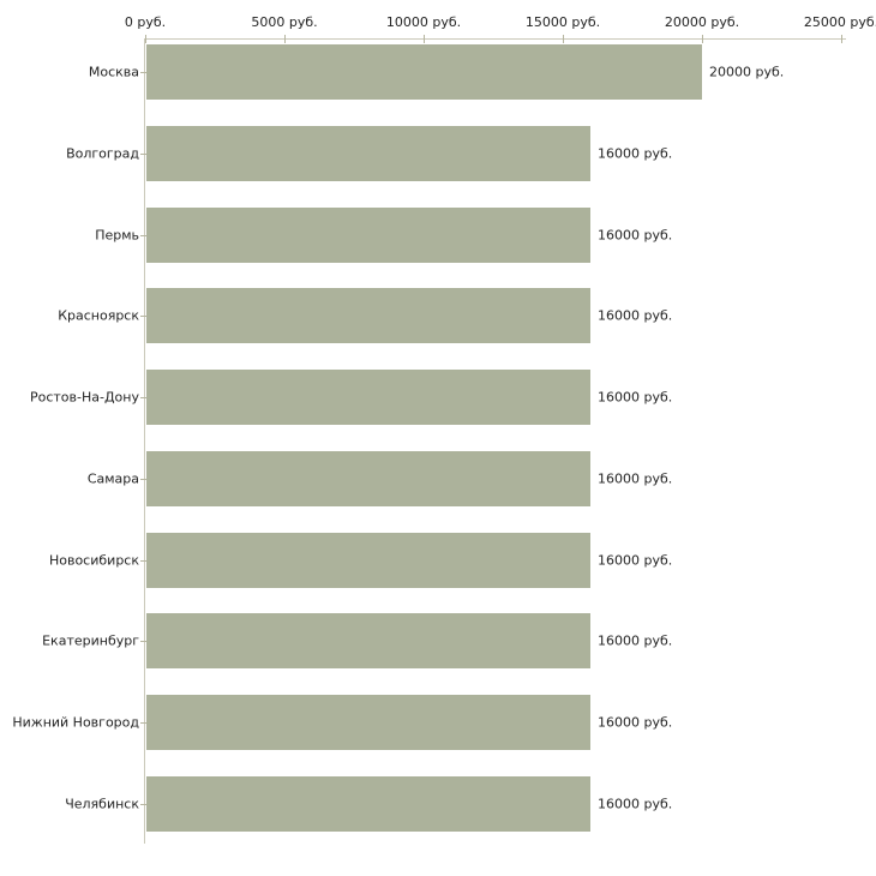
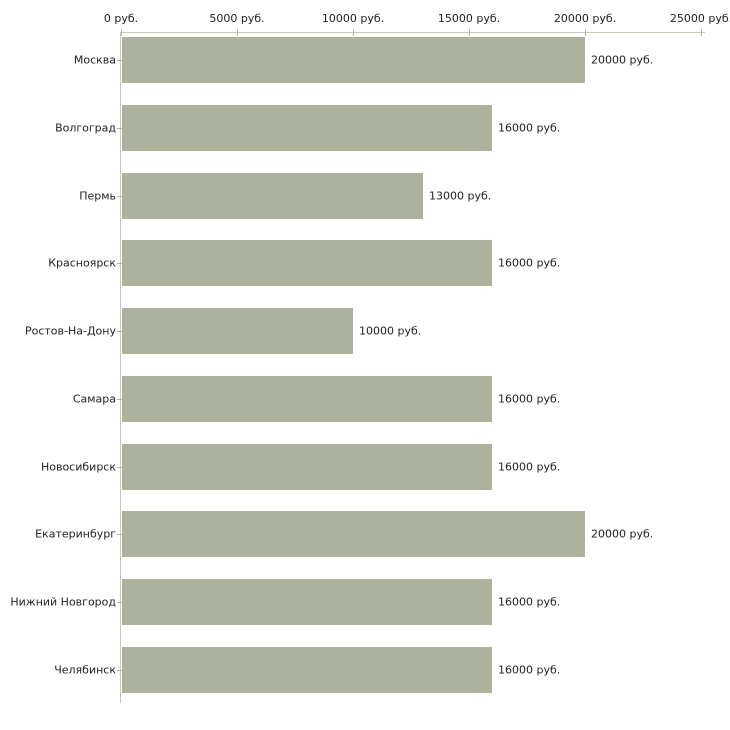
Пермь: 16000 -> 13000
Ростов-На-Дону: 16000 -> 10000
Екатеринбург: 16000 -> 20000
